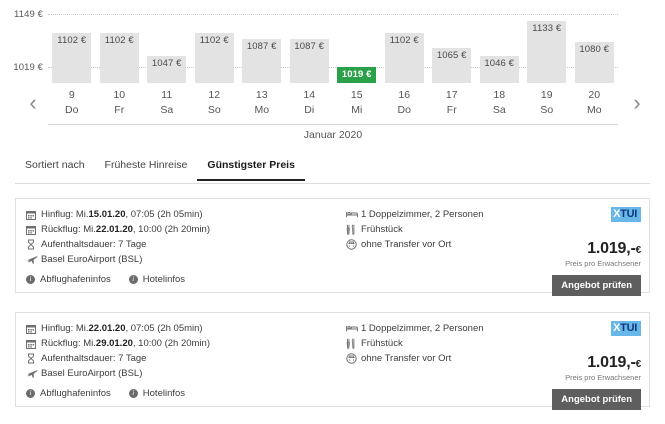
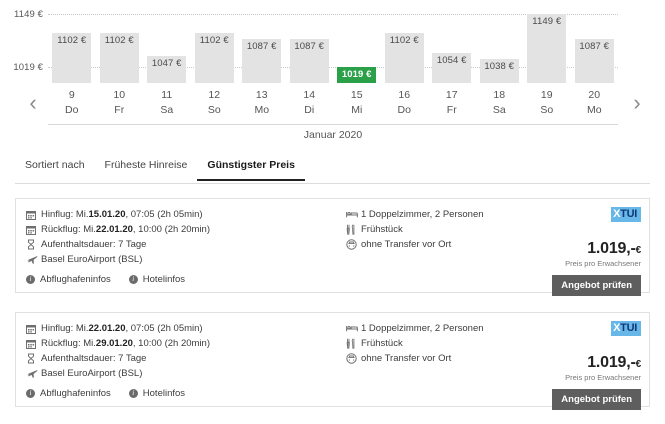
17: 1065 -> 1054
18: 1046 -> 1038
19: 1133 -> 1149
20: 1080 -> 1087
